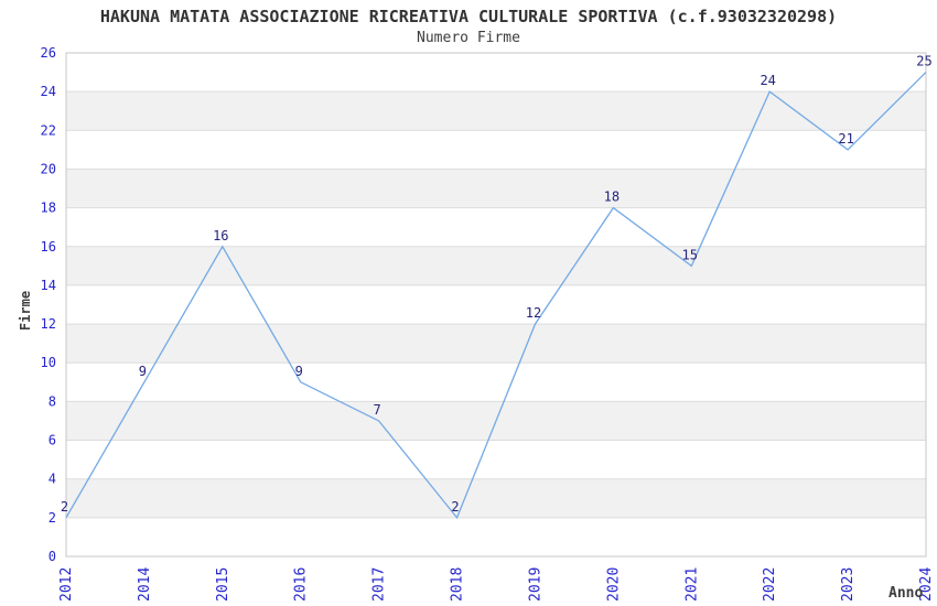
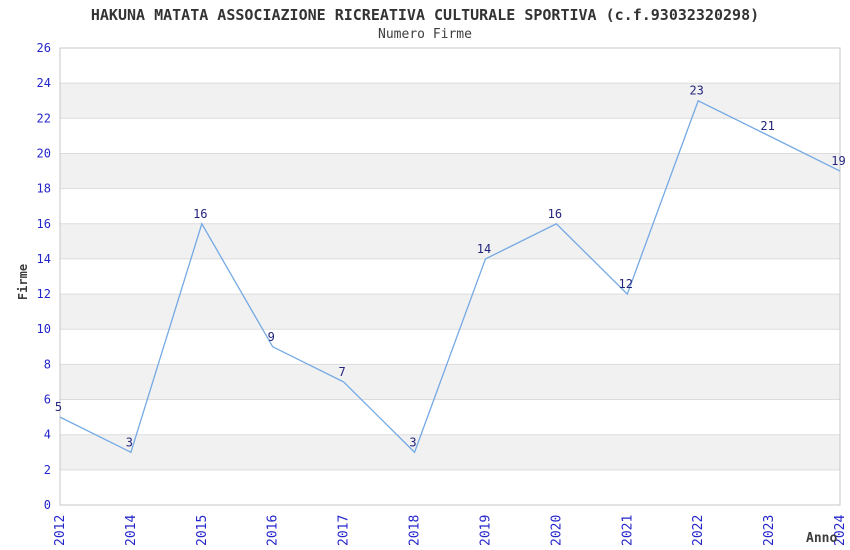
2012: 2 -> 5
2014: 9 -> 3
2018: 2 -> 3
2019: 12 -> 14
2020: 18 -> 16
2021: 15 -> 12
2022: 24 -> 23
2024: 25 -> 19
